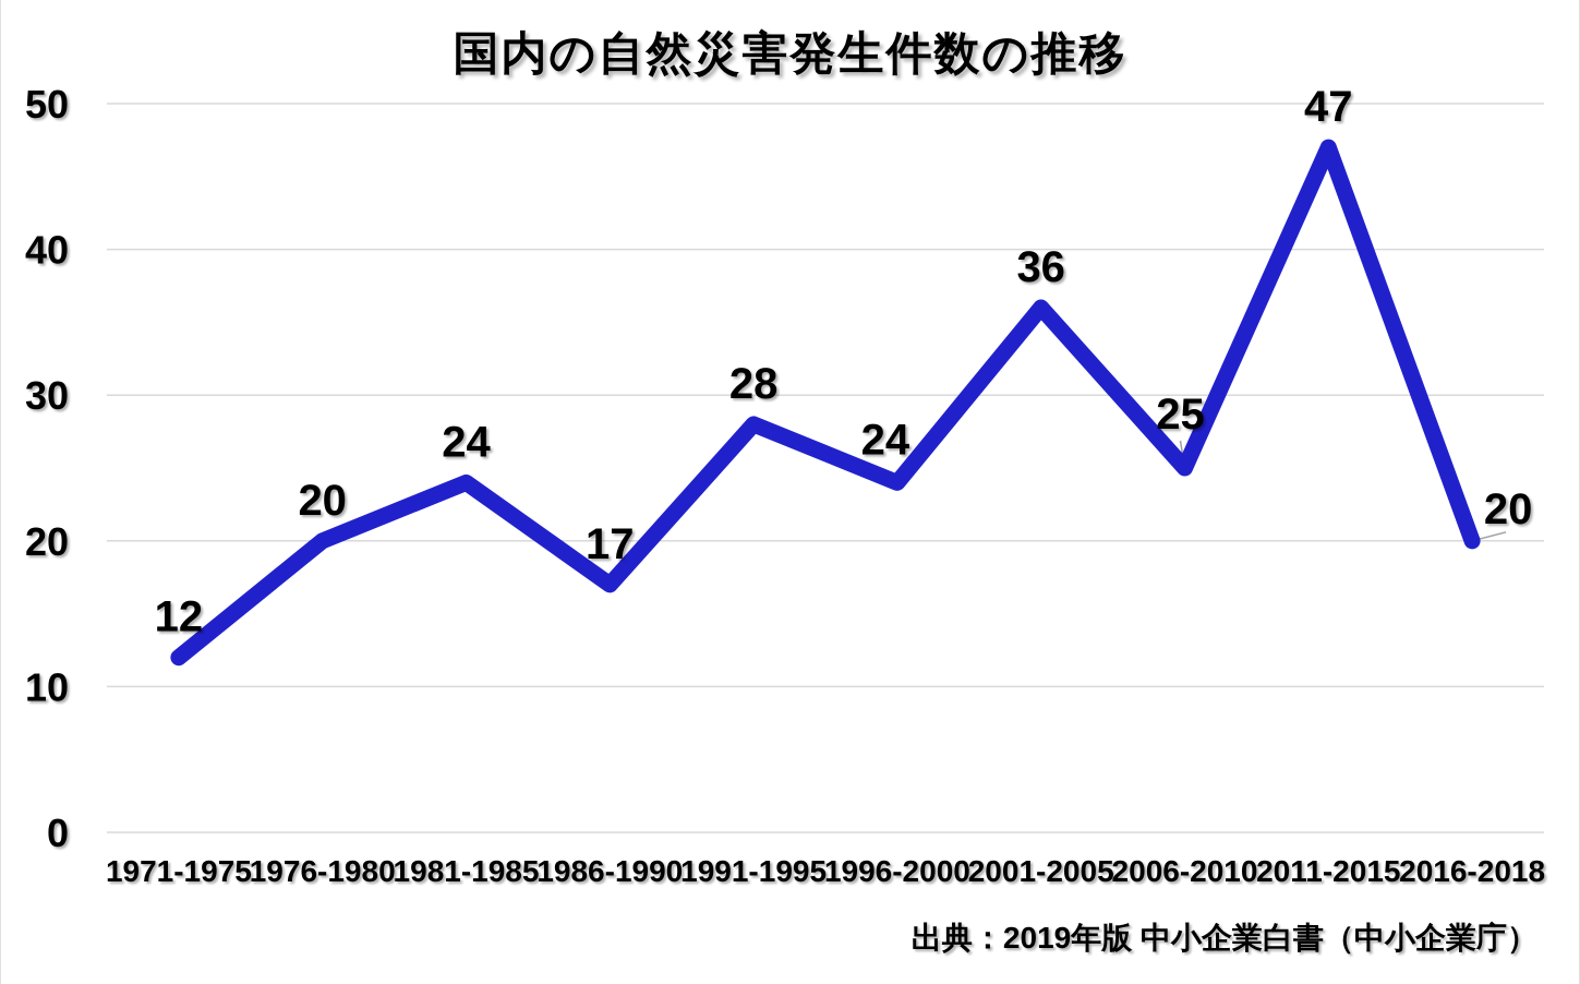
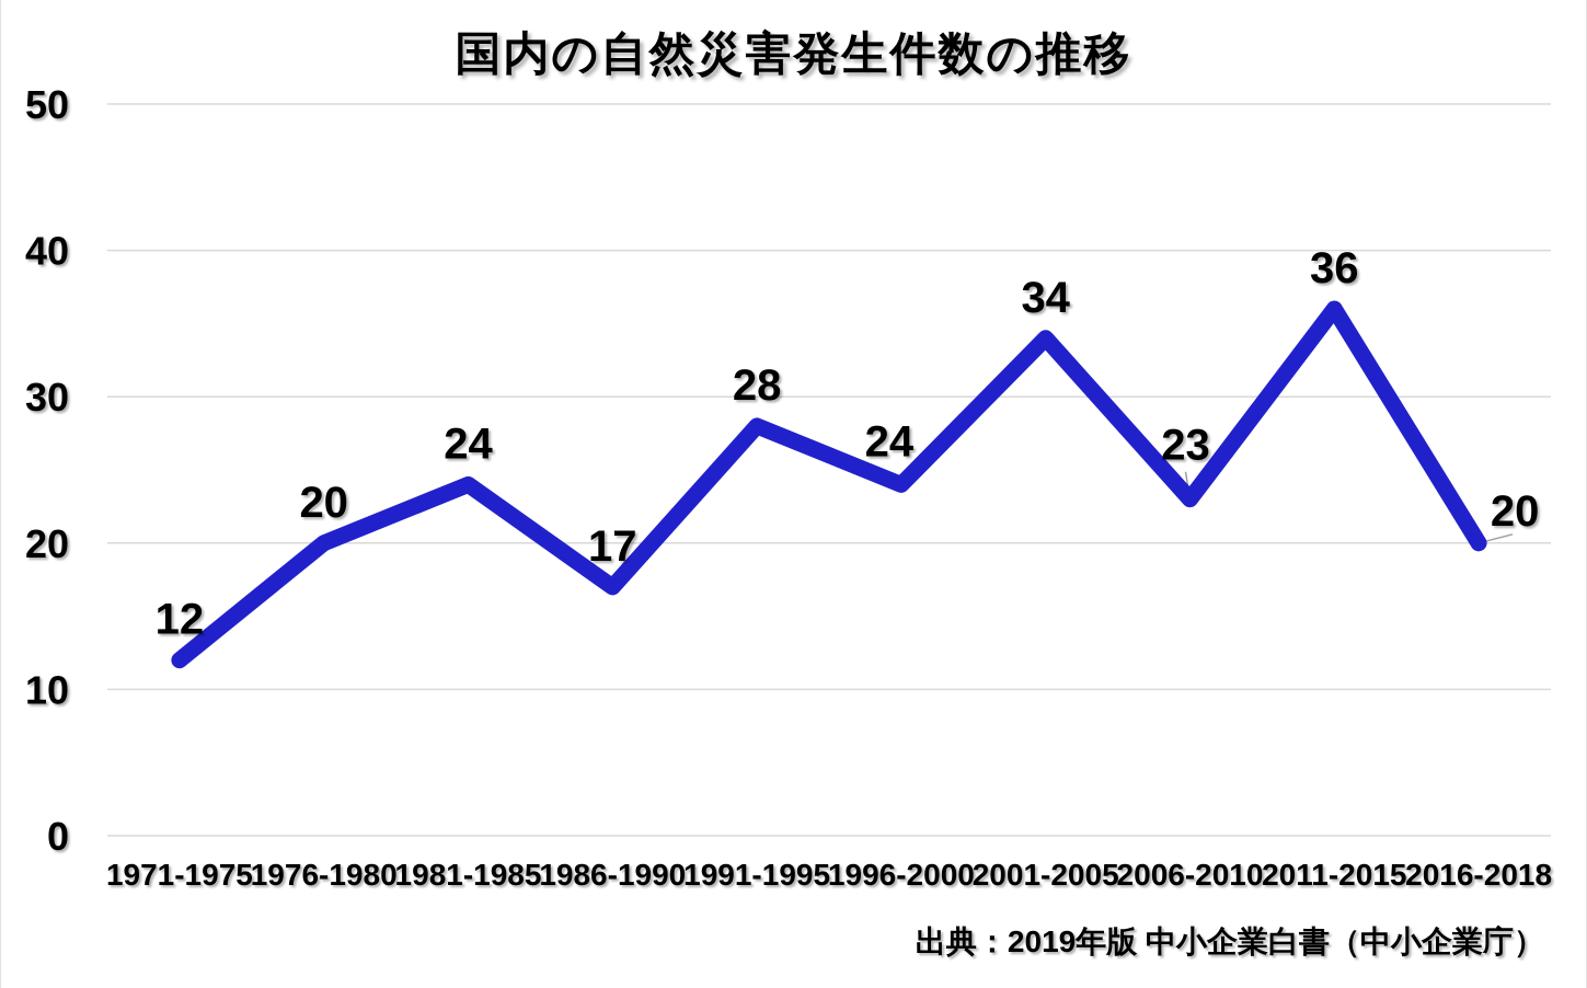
2001-2005: 36 -> 34
2006-2010: 25 -> 23
2011-2015: 47 -> 36
